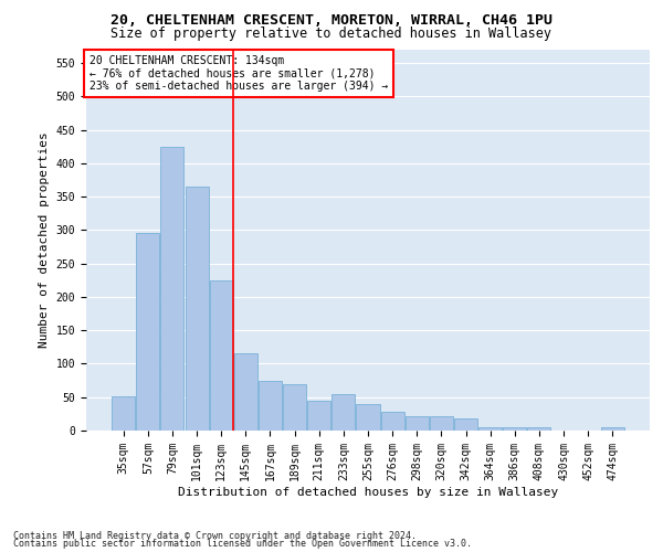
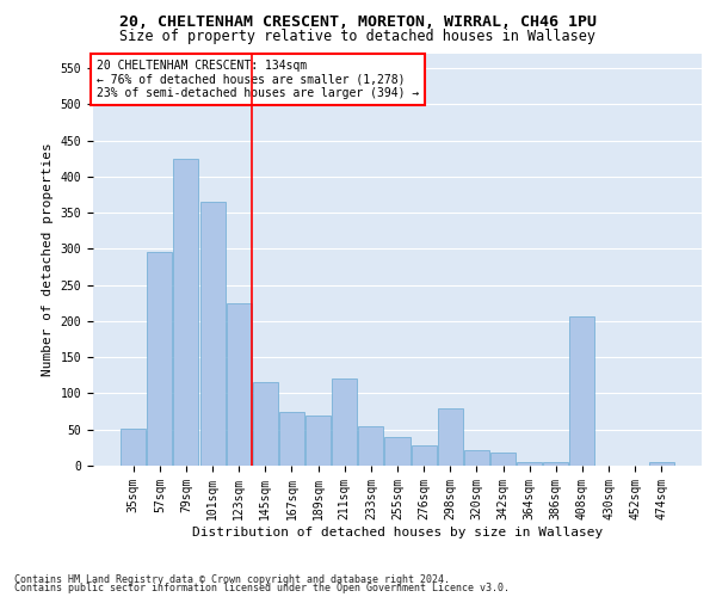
211sqm: 45 -> 120
298sqm: 22 -> 80
408sqm: 5 -> 206
